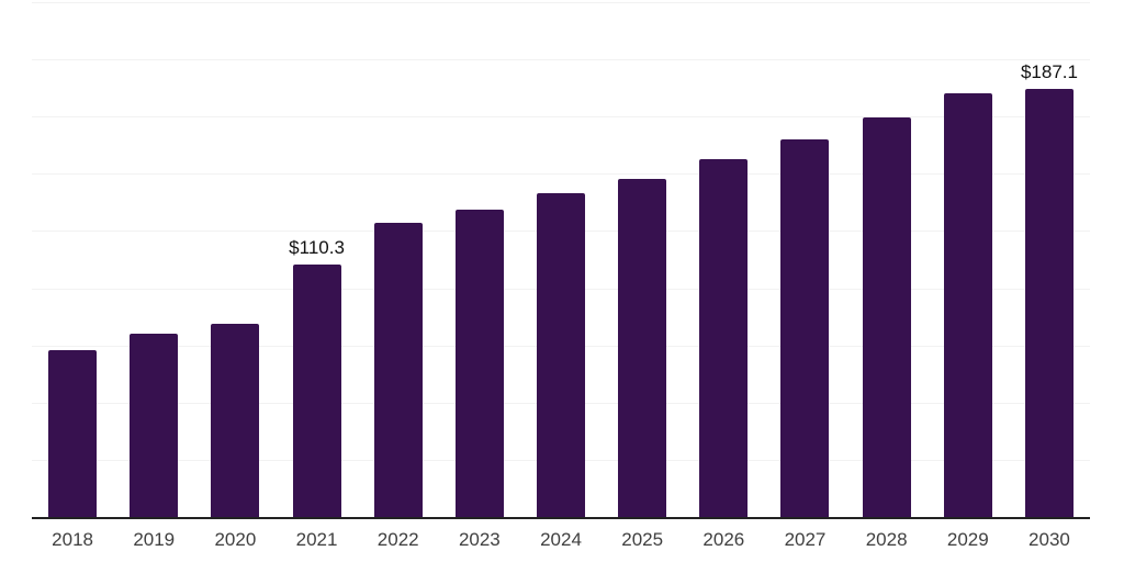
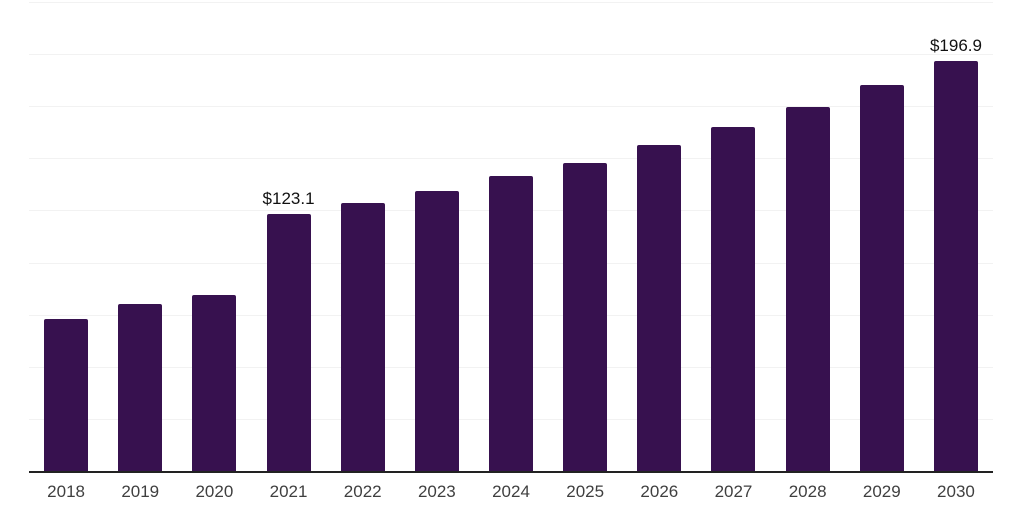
2021: $110.3 -> $123.1
2030: $187.1 -> $196.9
